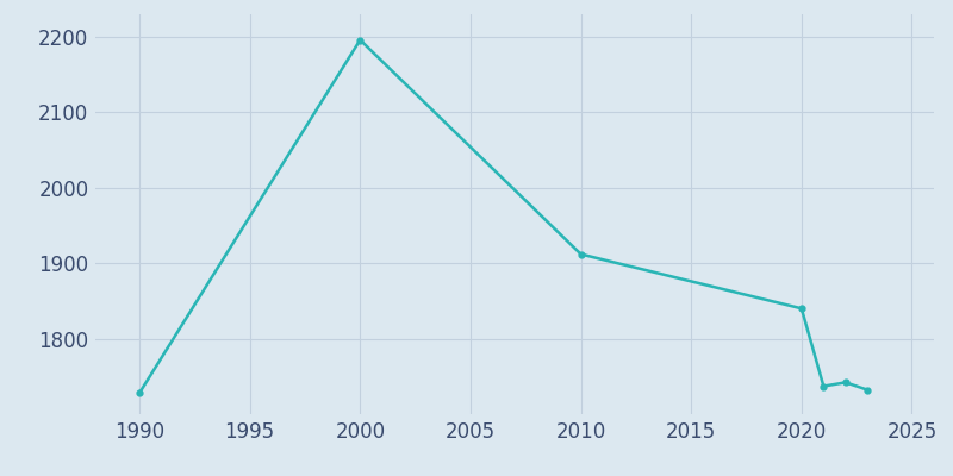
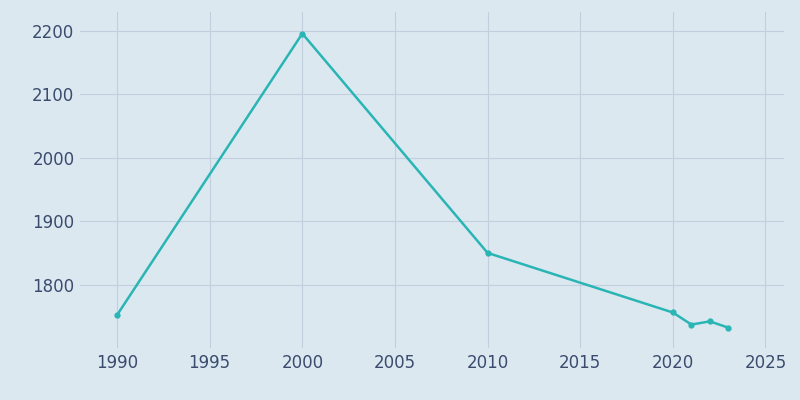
1990: 1728 -> 1752
2010: 1912 -> 1850
2020: 1840 -> 1756
